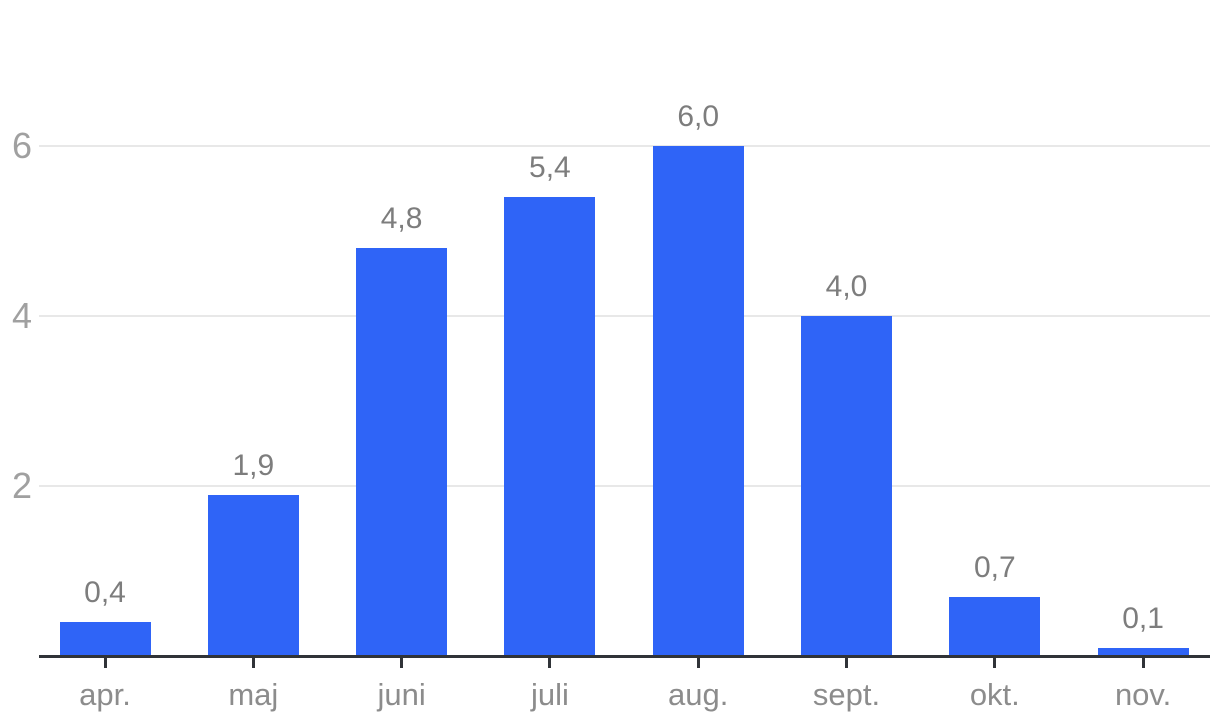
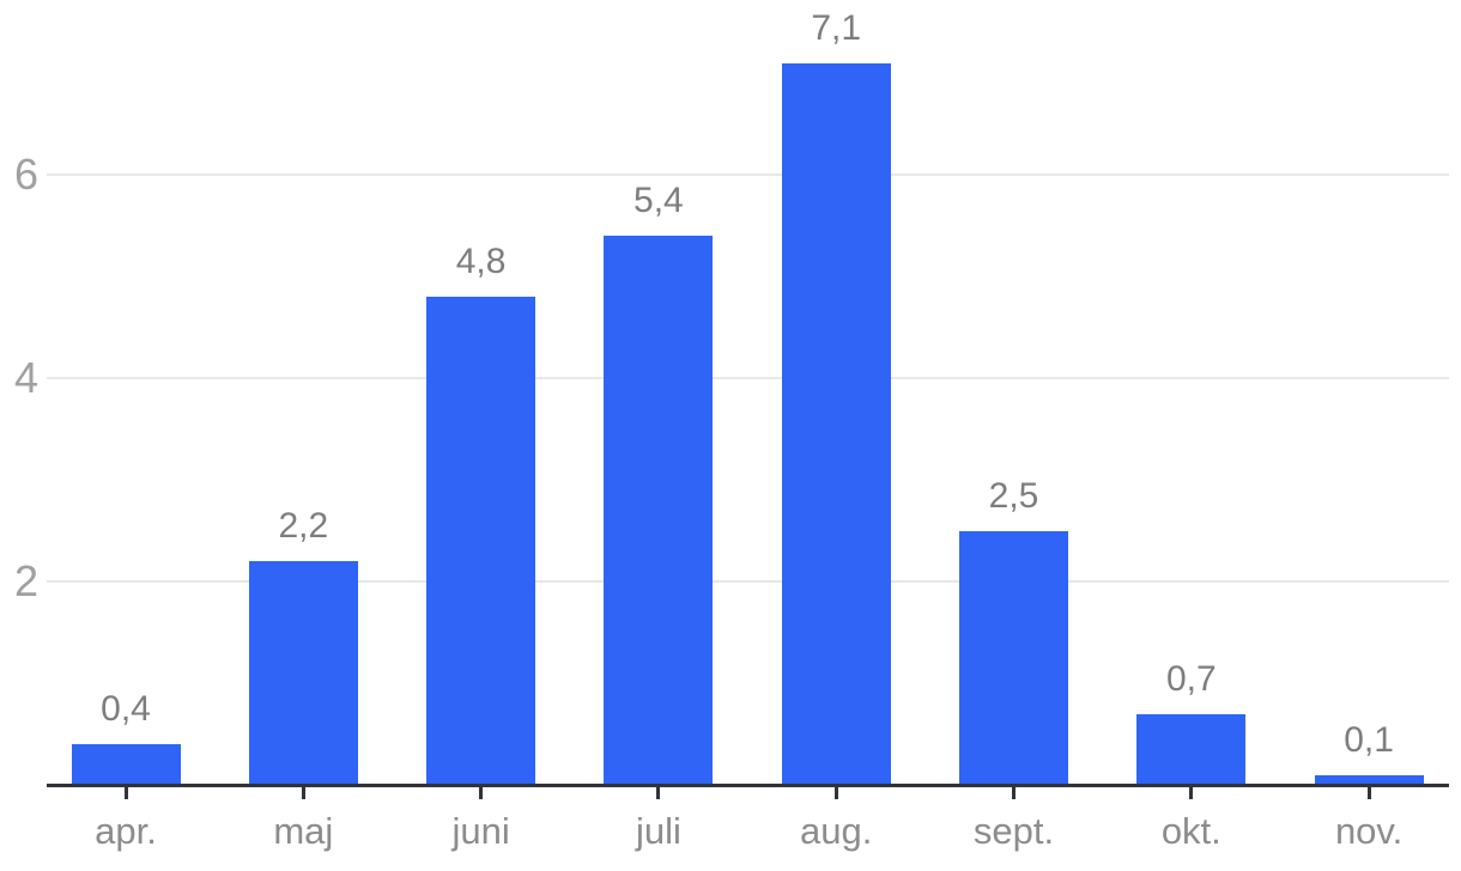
maj: 1,9 -> 2,2
aug.: 6,0 -> 7,1
sept.: 4,0 -> 2,5
